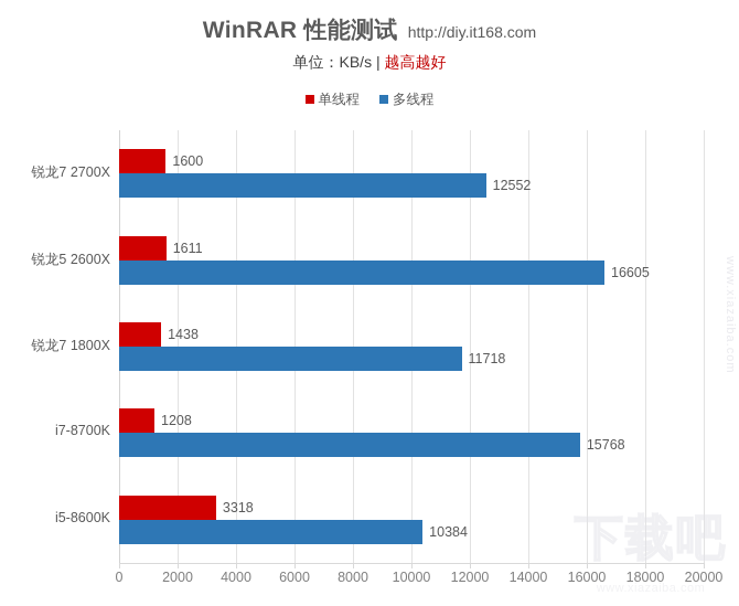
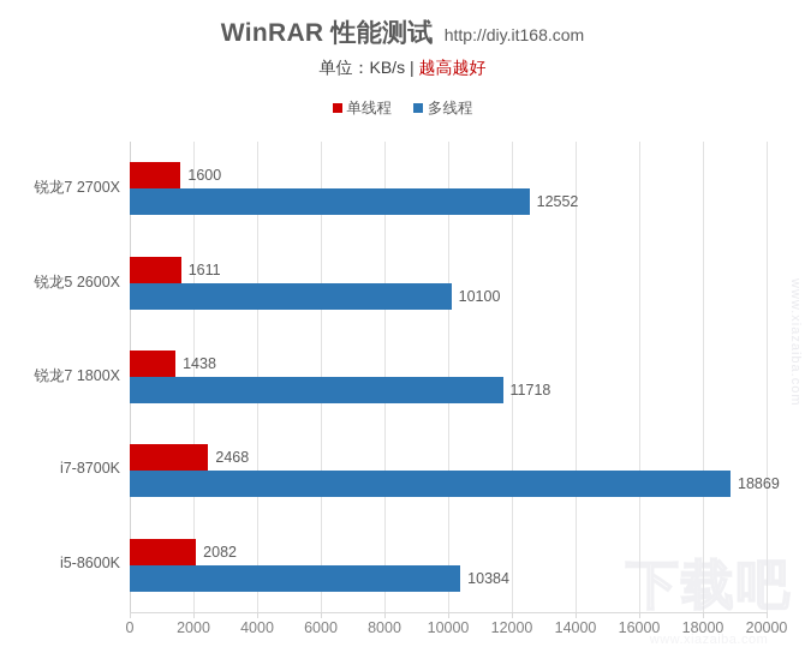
多线程/锐龙5 2600X: 16605 -> 10100
单线程/i7-8700K: 1208 -> 2468
多线程/i7-8700K: 15768 -> 18869
单线程/i5-8600K: 3318 -> 2082
